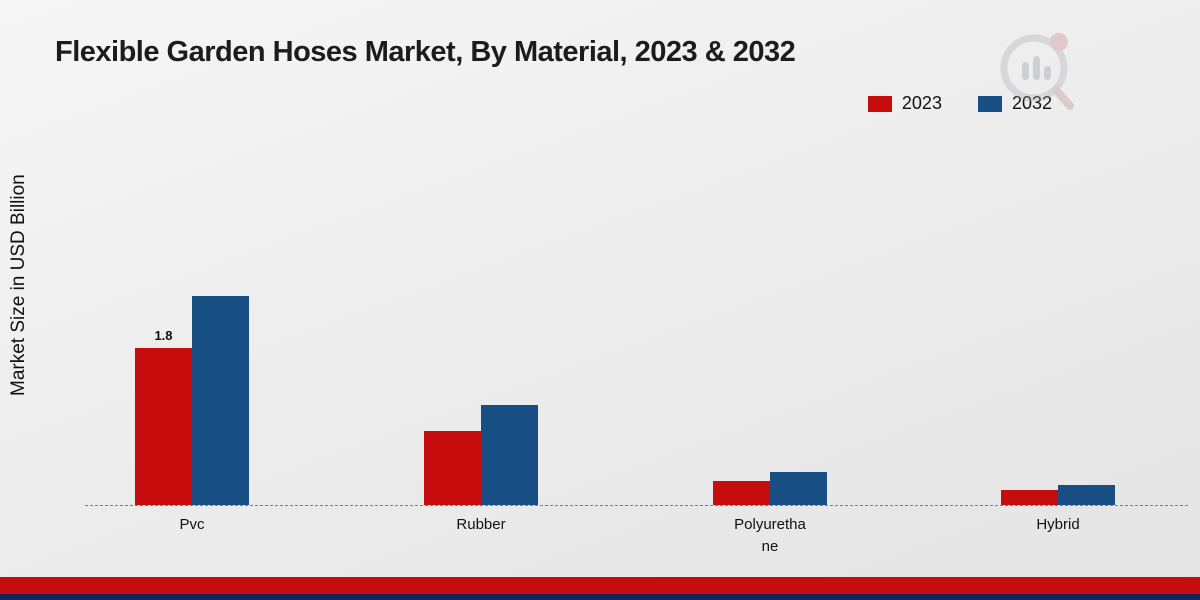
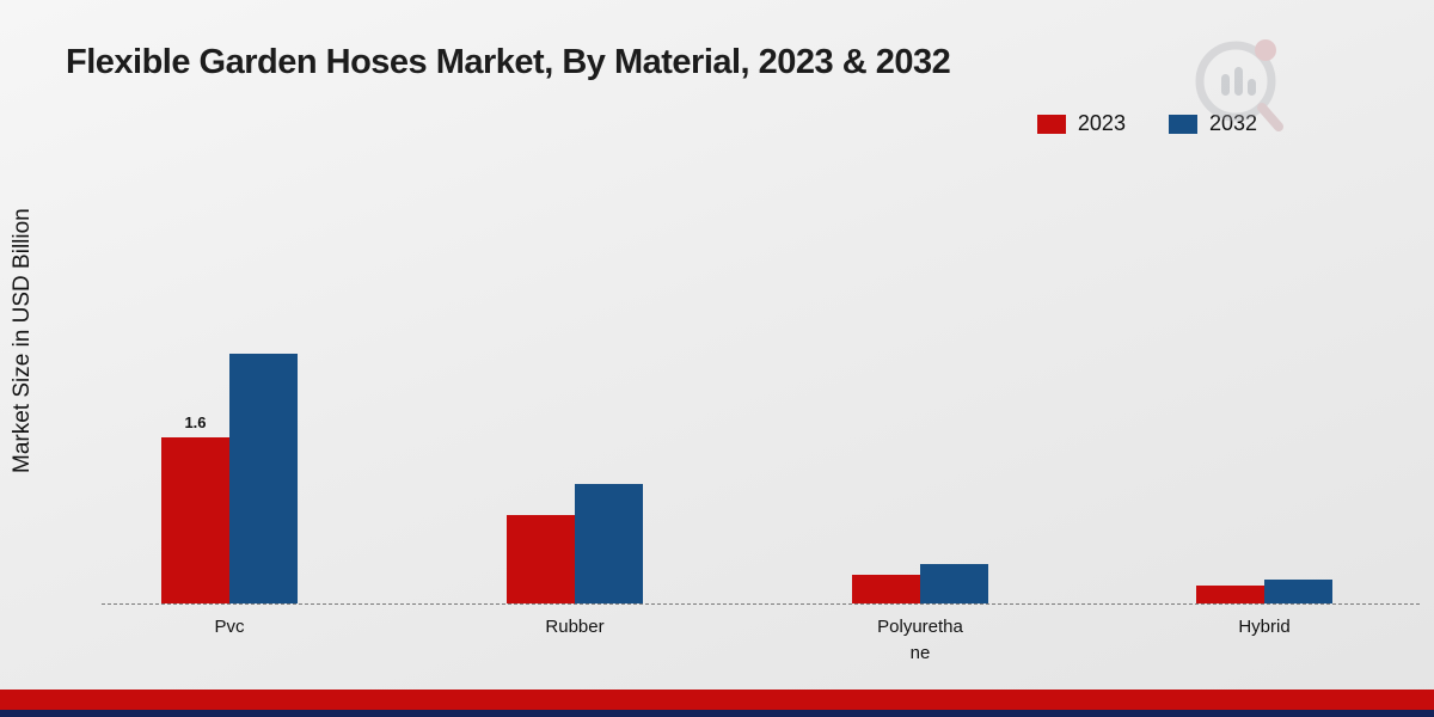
2023/Pvc: 1.8 -> 1.6
